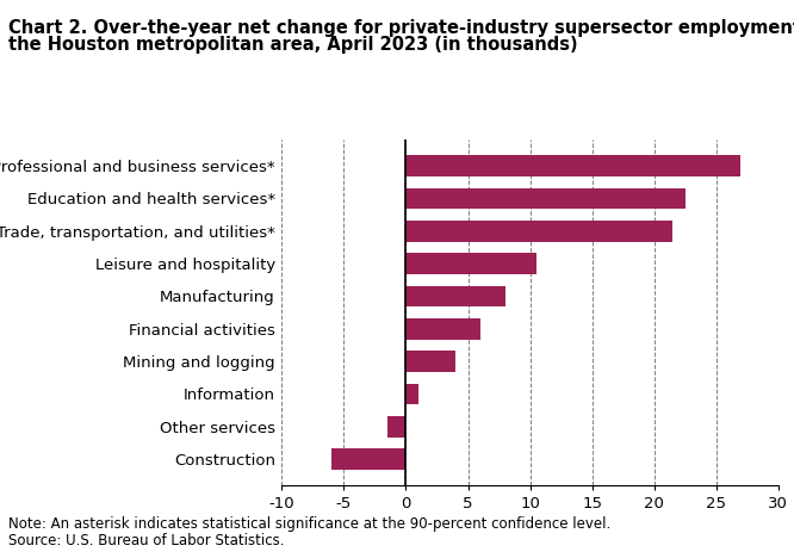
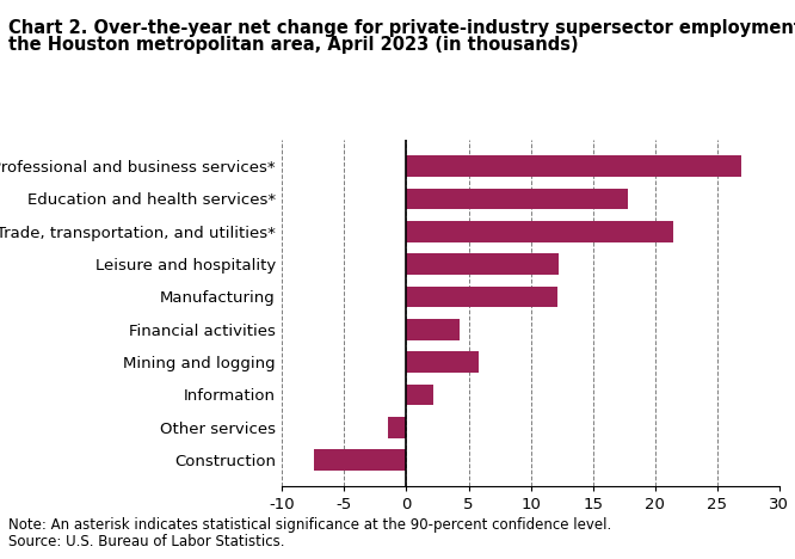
Education and health services*: 22.5 -> 17.8
Leisure and hospitality: 10.5 -> 12.3
Manufacturing: 8.0 -> 12.2
Financial activities: 6.0 -> 4.3
Mining and logging: 4.0 -> 5.8
Information: 1.0 -> 2.2
Construction: -6.0 -> -7.4
